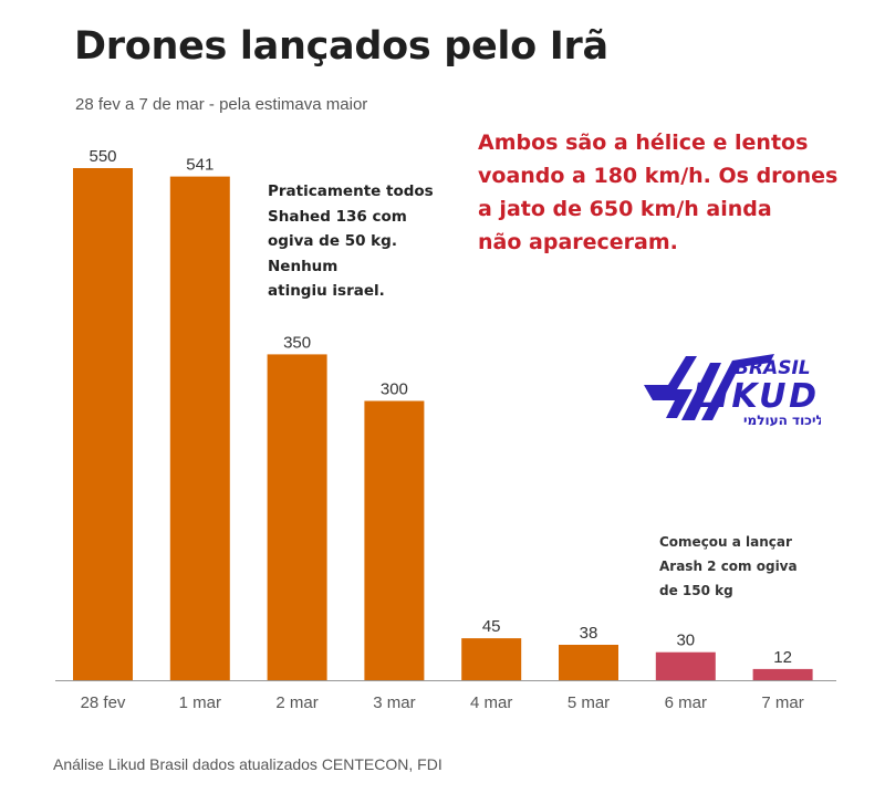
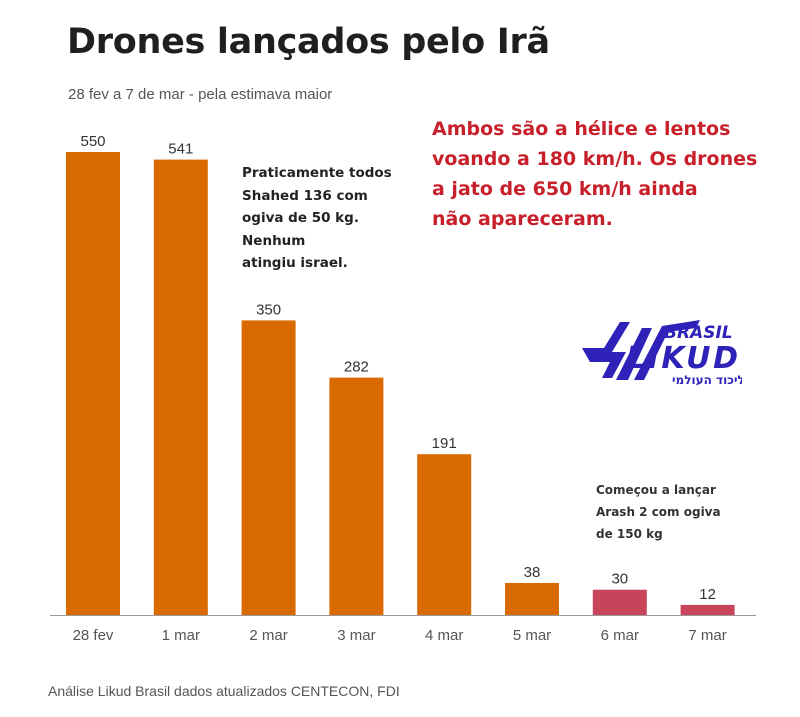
3 mar: 300 -> 282
4 mar: 45 -> 191
